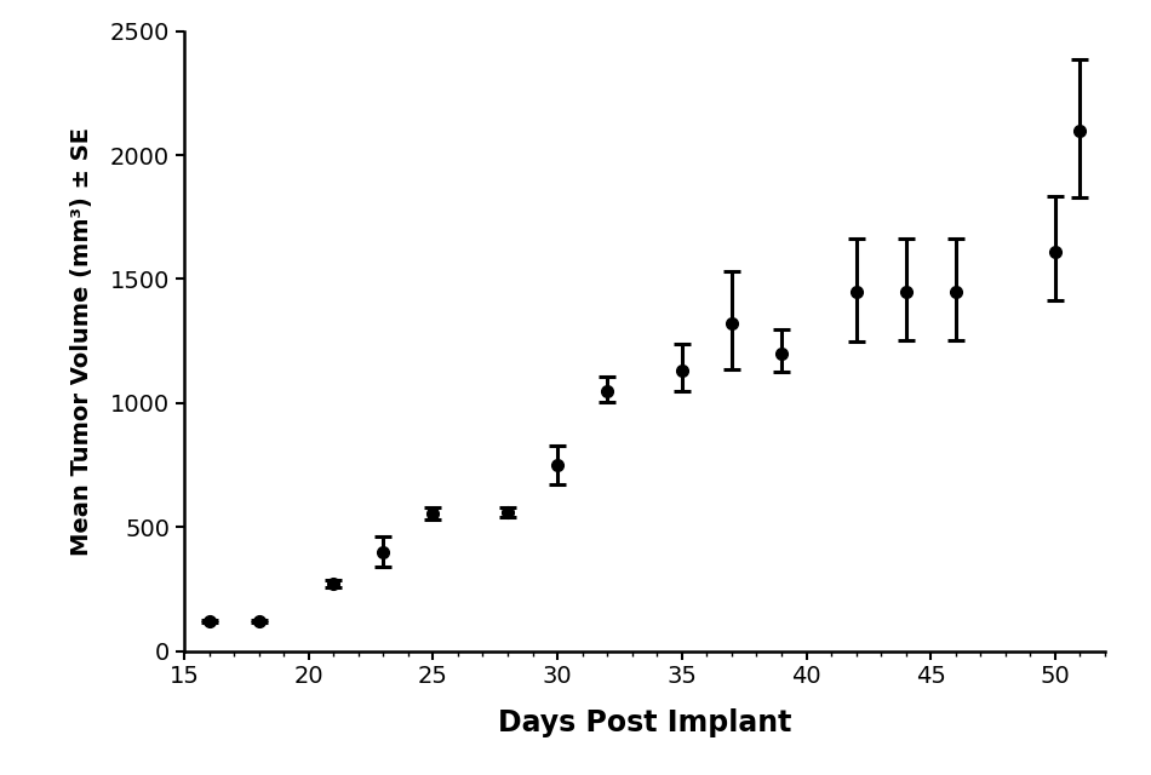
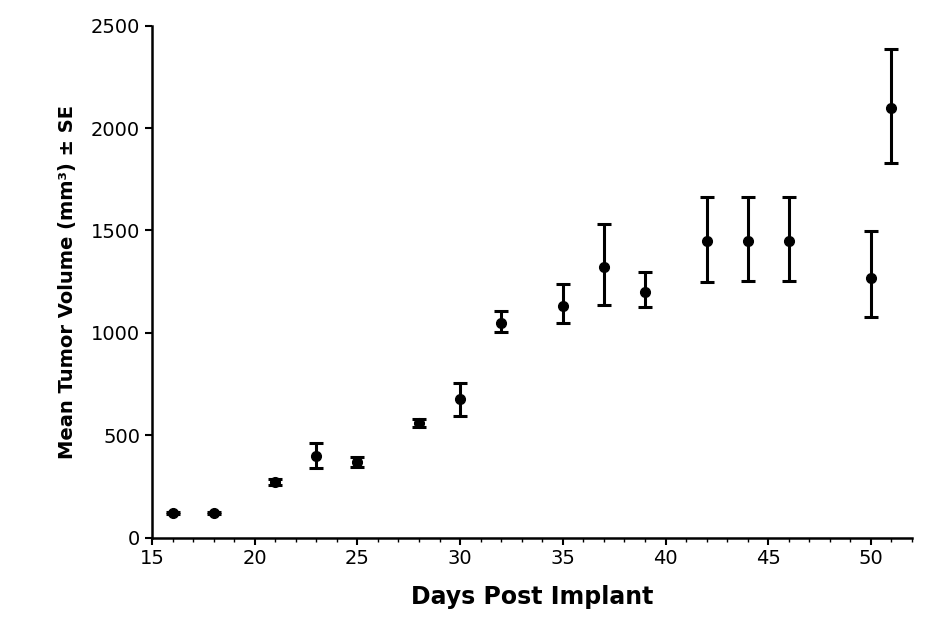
25: 555 -> 370
30: 750 -> 675
50: 1610 -> 1270
